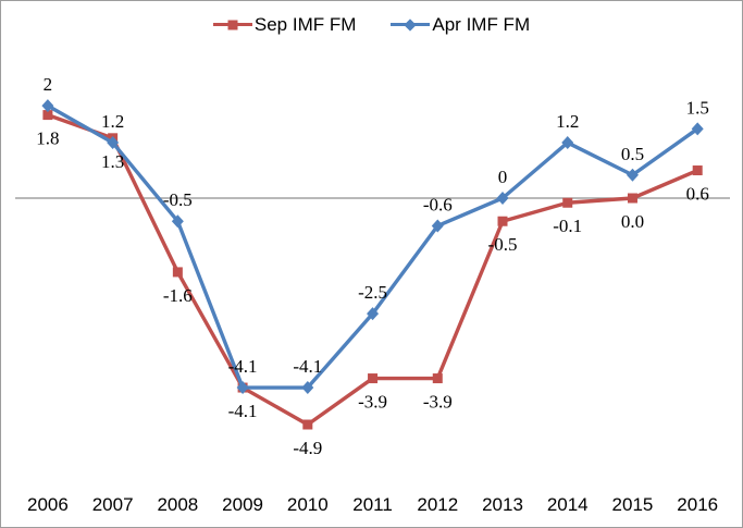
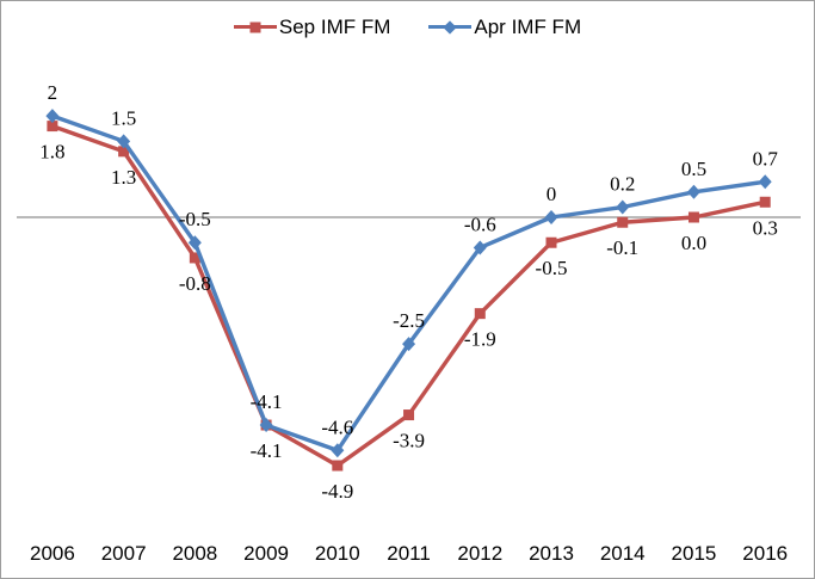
Apr IMF FM/2007: 1.2 -> 1.5
Sep IMF FM/2008: -1.6 -> -0.8
Apr IMF FM/2010: -4.1 -> -4.6
Sep IMF FM/2012: -3.9 -> -1.9
Apr IMF FM/2014: 1.2 -> 0.2
Sep IMF FM/2016: 0.6 -> 0.3
Apr IMF FM/2016: 1.5 -> 0.7
